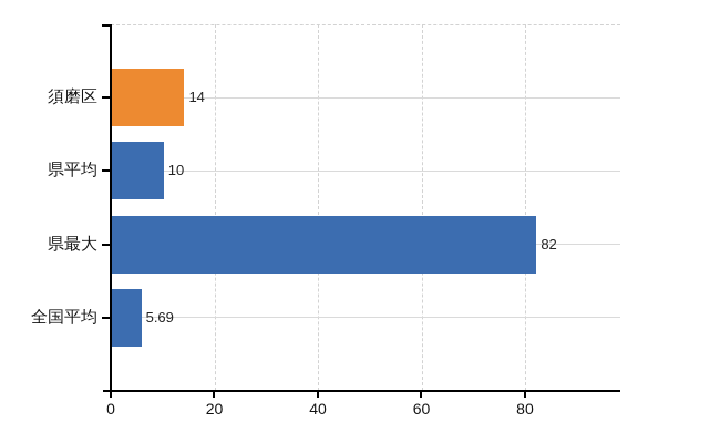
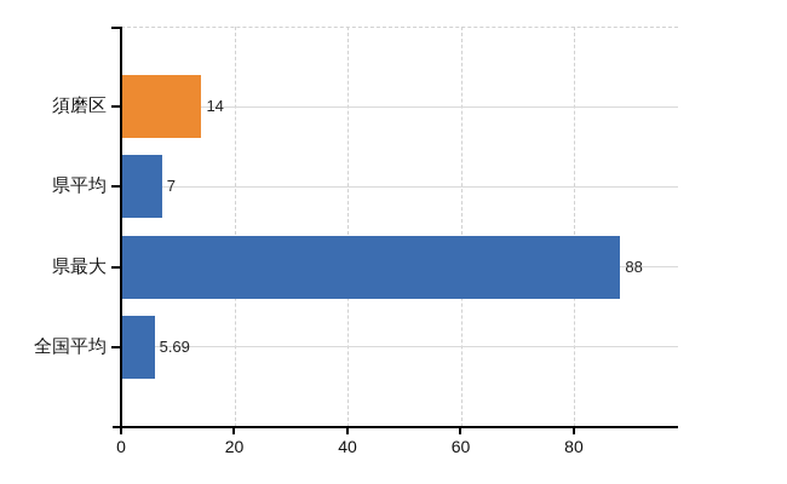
県平均: 10 -> 7
県最大: 82 -> 88
